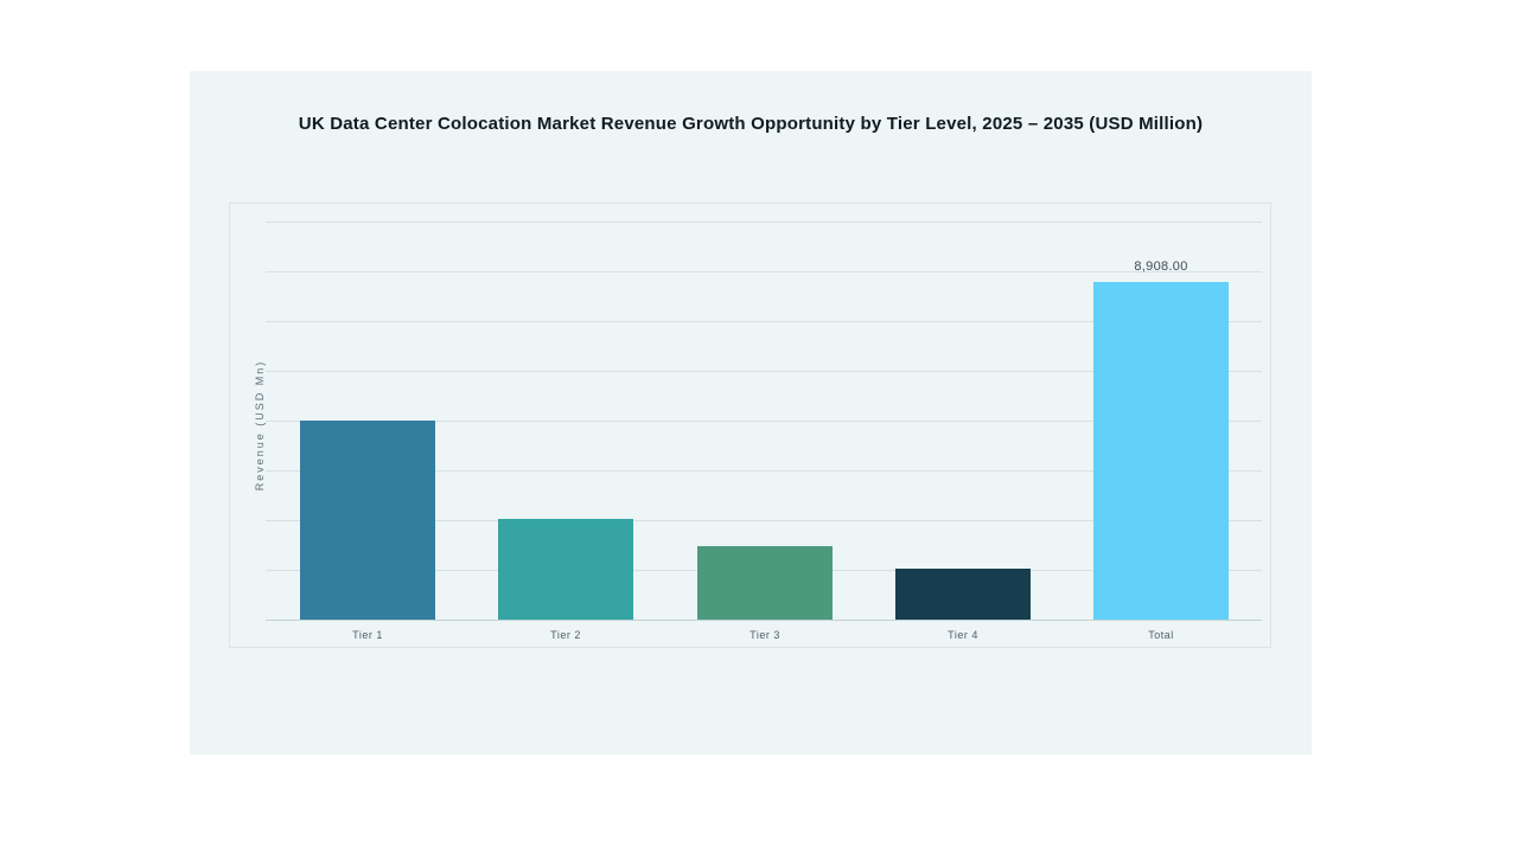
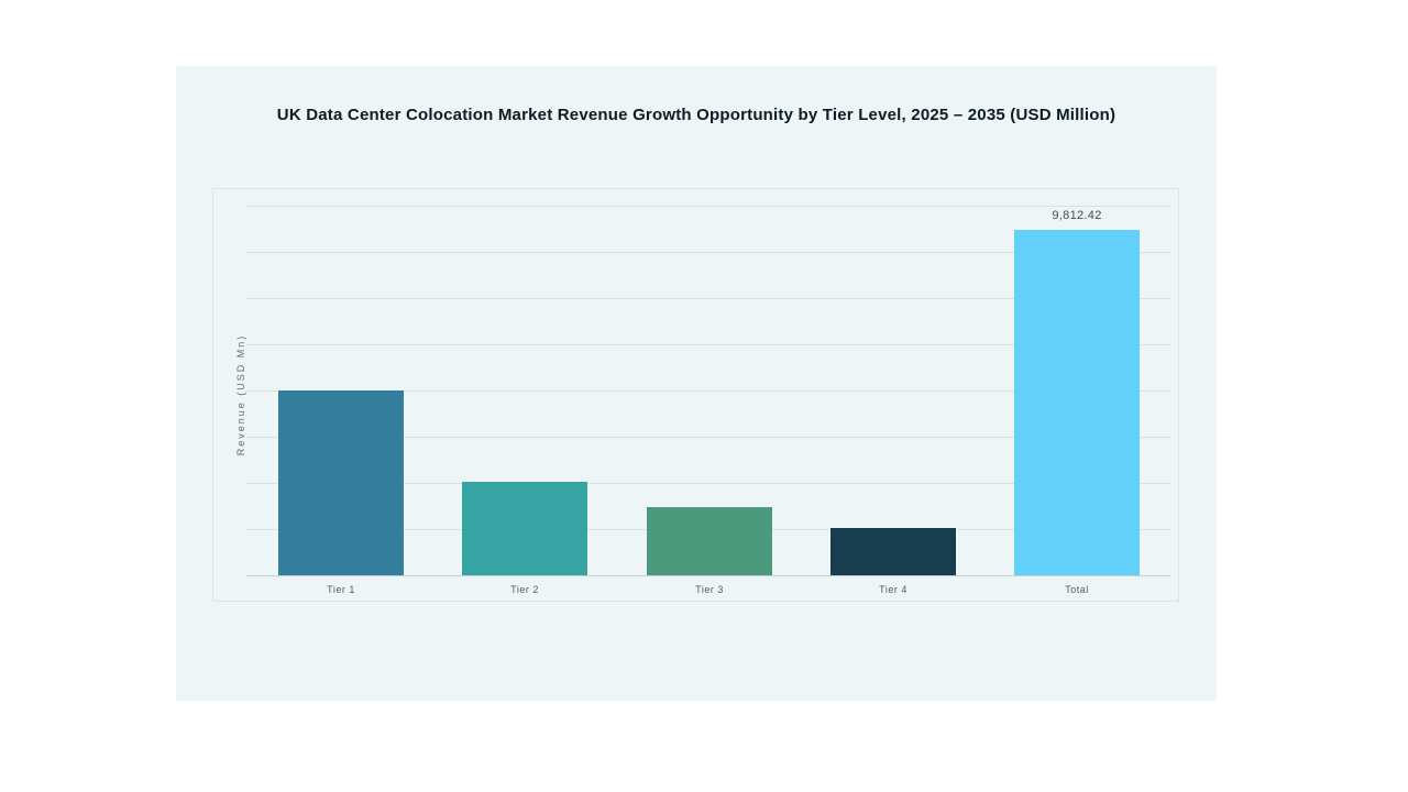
Total: 8,908.00 -> 9,812.42
